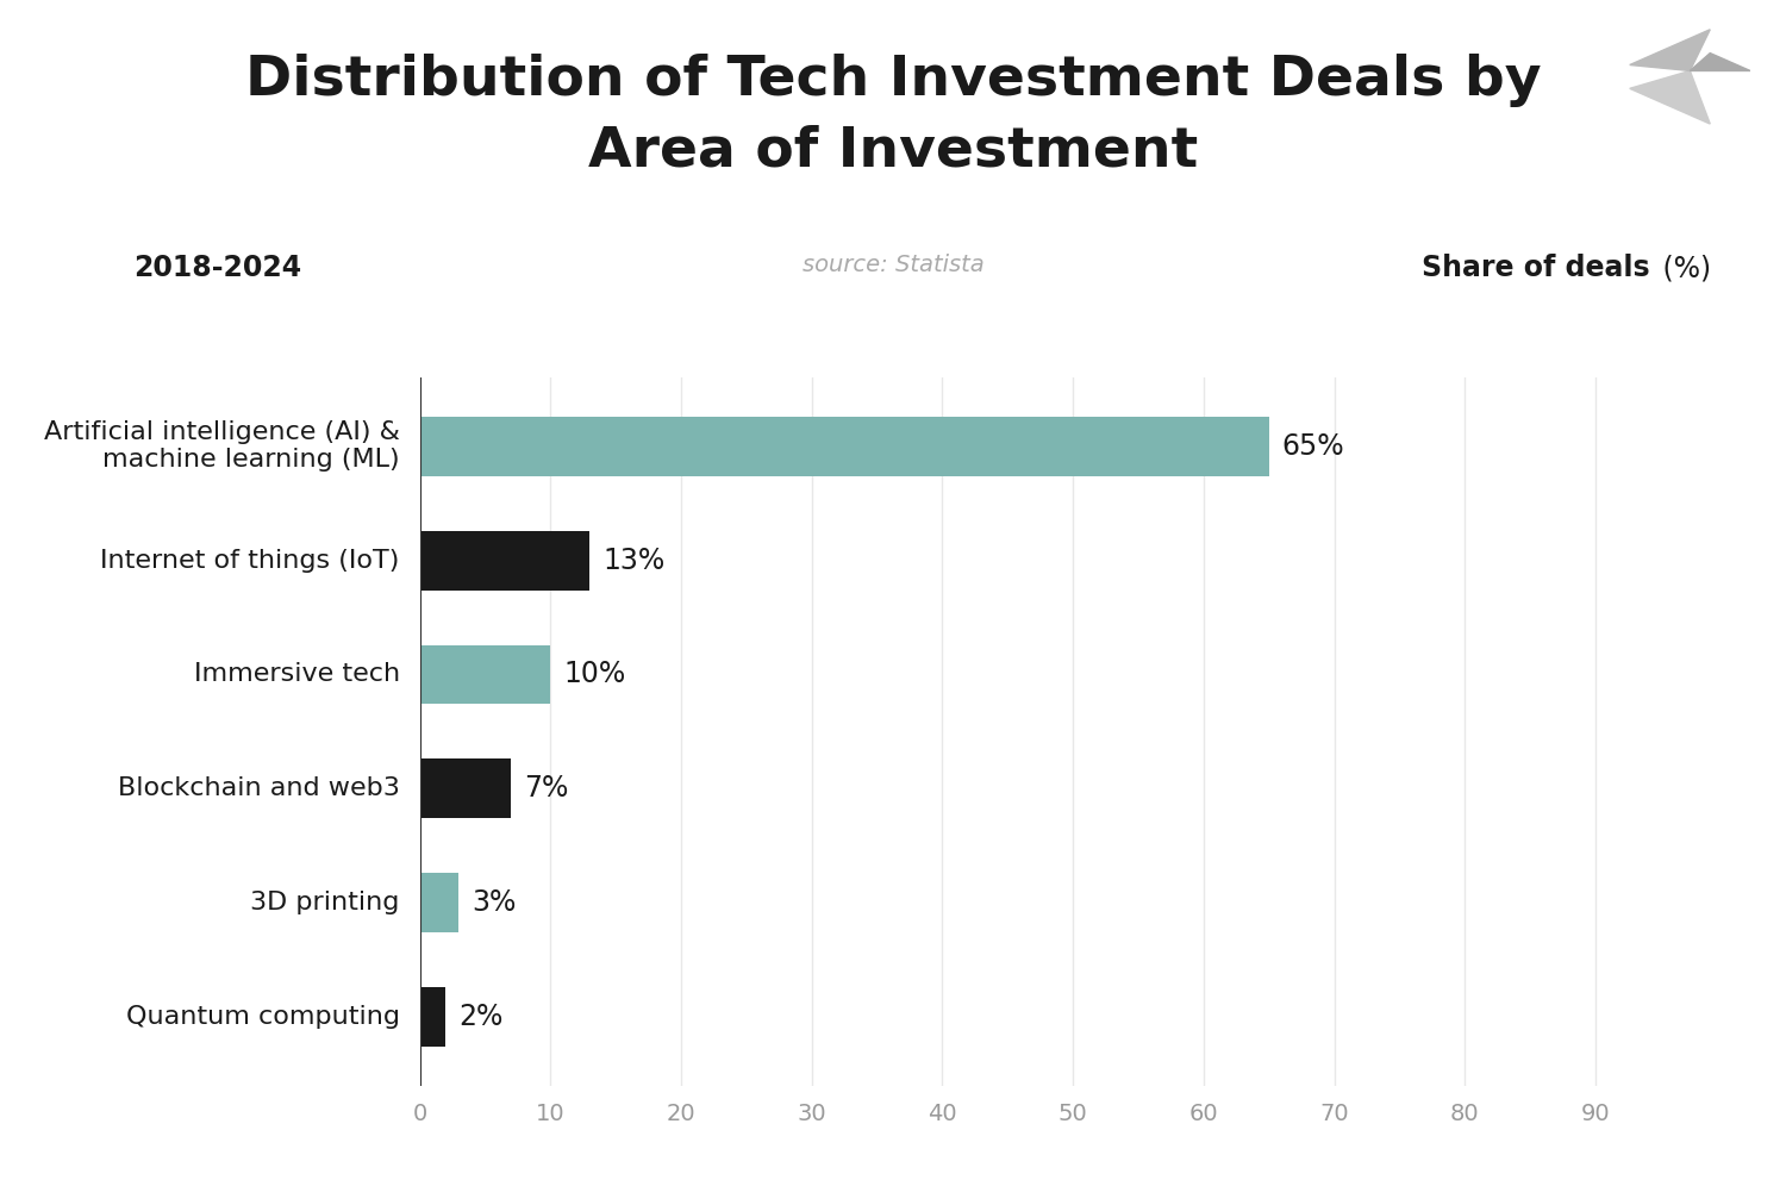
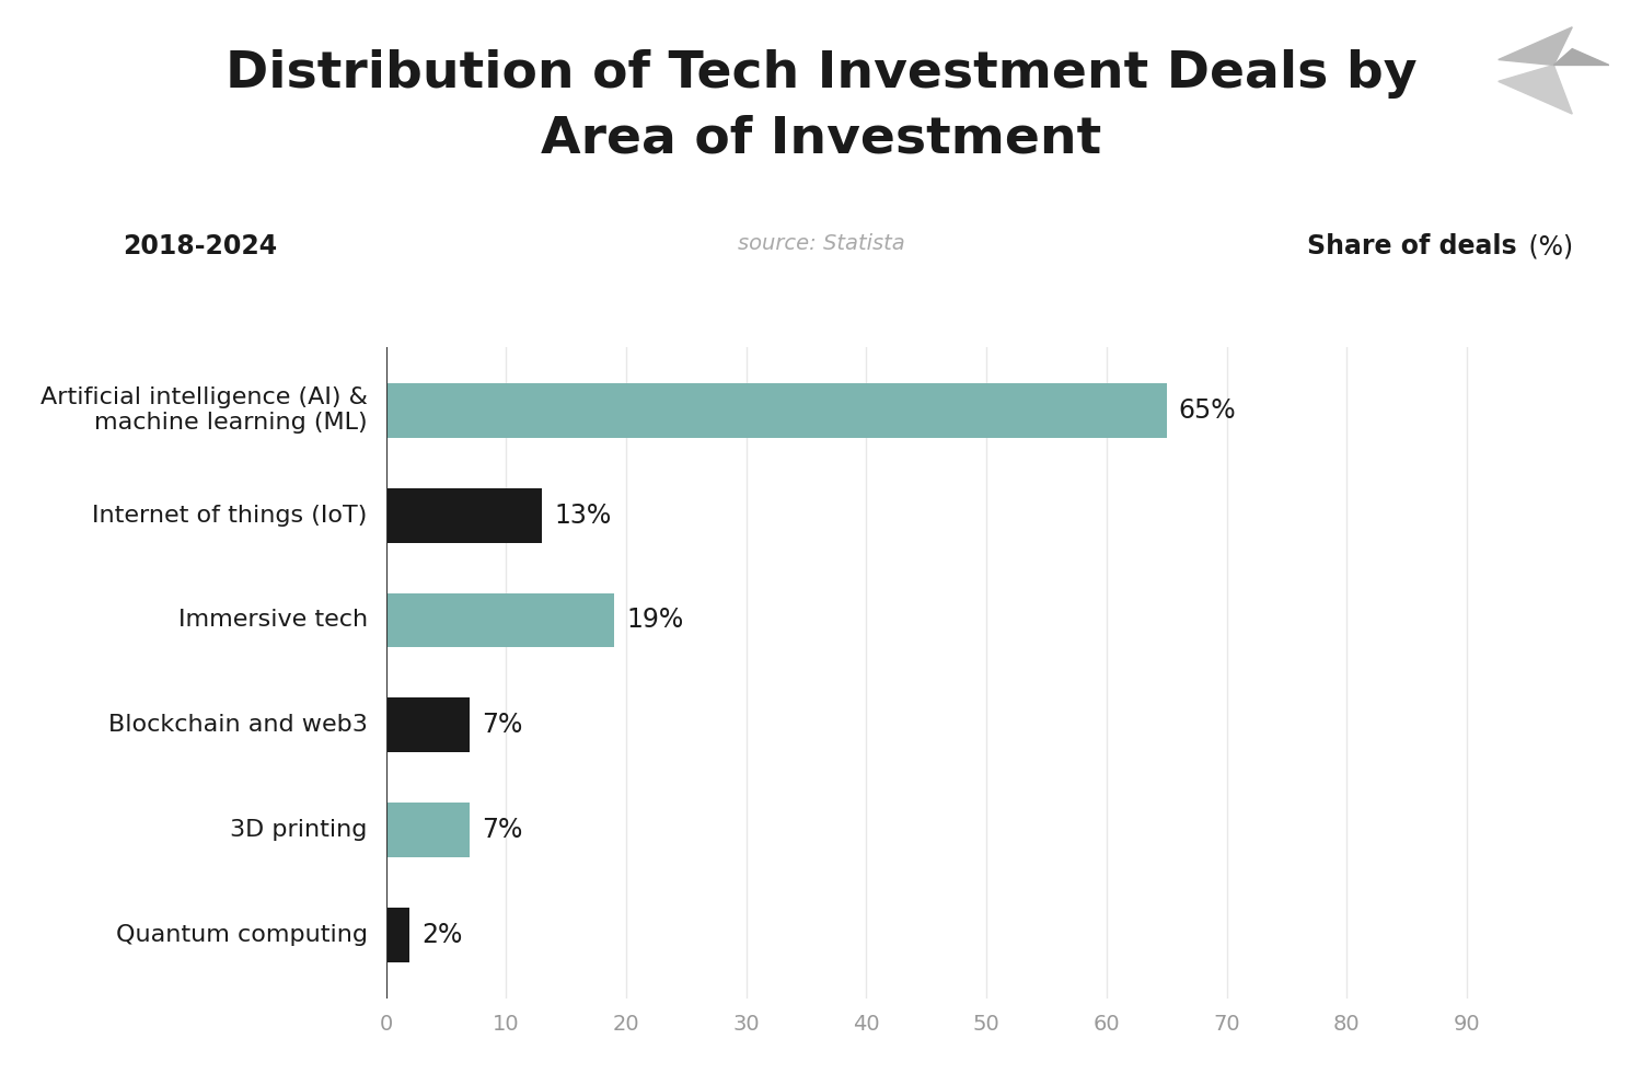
Immersive tech: 10% -> 19%
3D printing: 3% -> 7%
